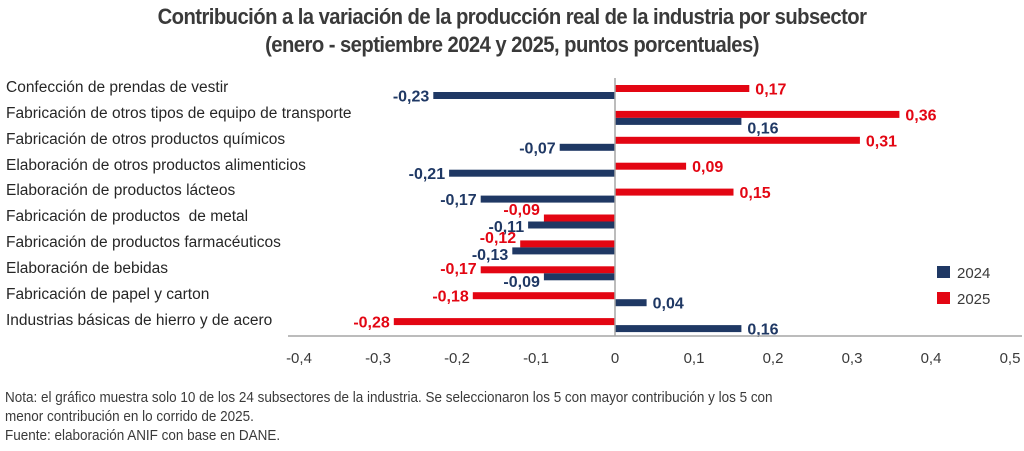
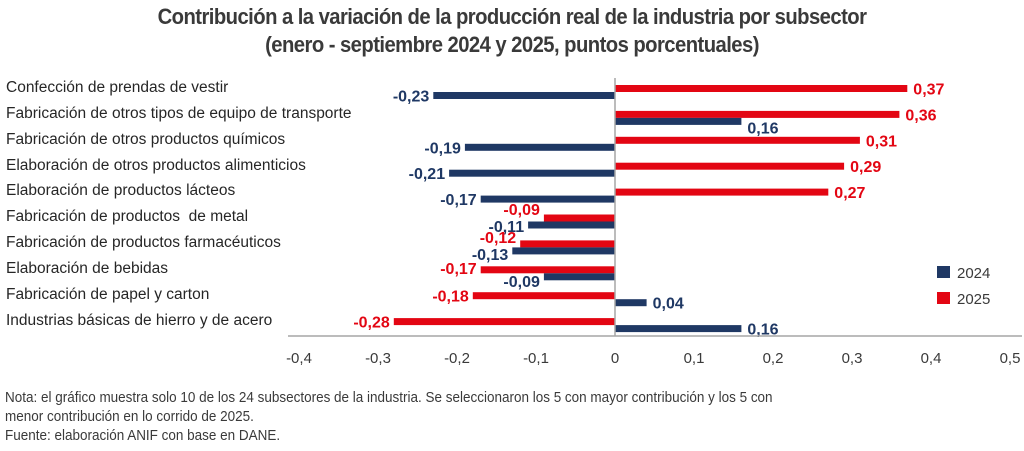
2025/Confección de prendas de vestir: 0,17 -> 0,37
2024/Fabricación de otros productos químicos: -0,07 -> -0,19
2025/Elaboración de otros productos alimenticios: 0,09 -> 0,29
2025/Elaboración de productos lácteos: 0,15 -> 0,27
